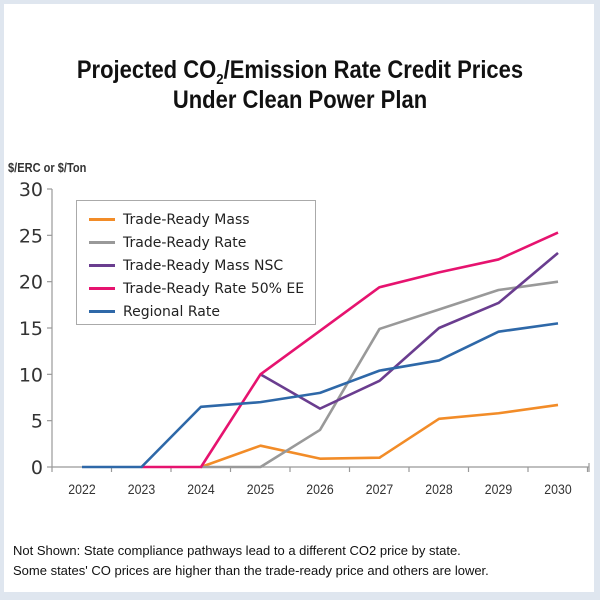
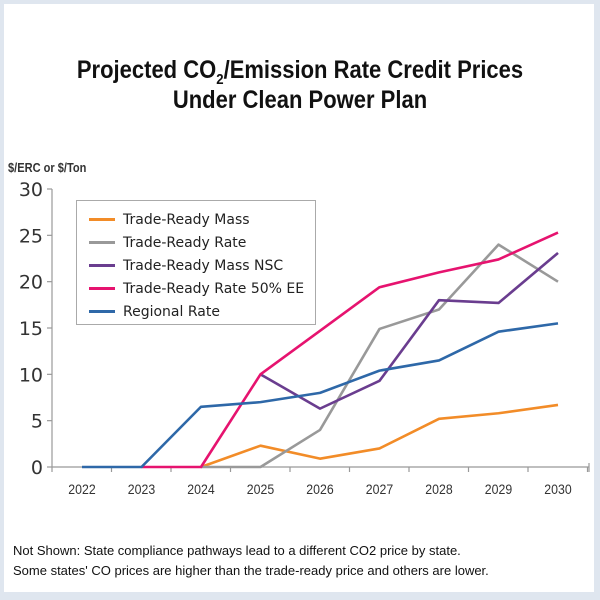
Trade-Ready Mass/2027: 1 -> 2
Trade-Ready Mass NSC/2028: 15 -> 18
Trade-Ready Rate/2029: 19 -> 24
